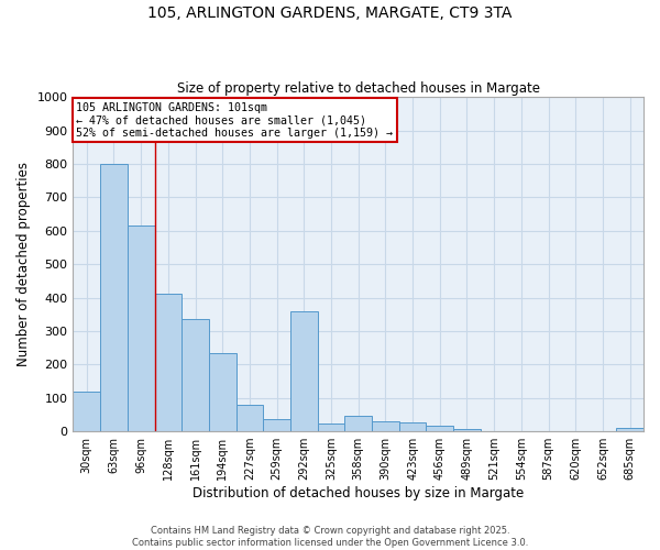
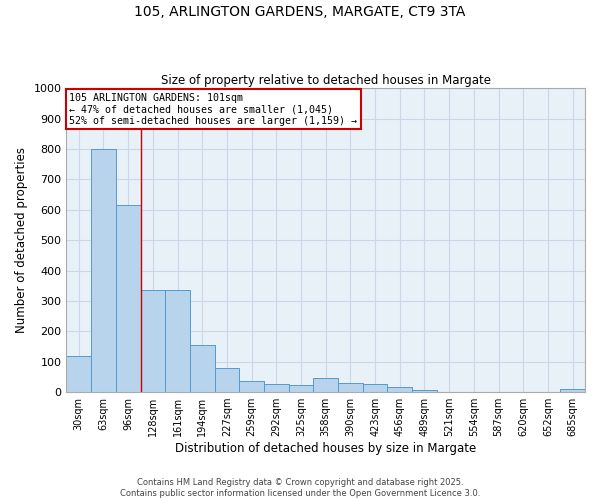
128sqm: 410 -> 335
194sqm: 235 -> 155
292sqm: 360 -> 25
